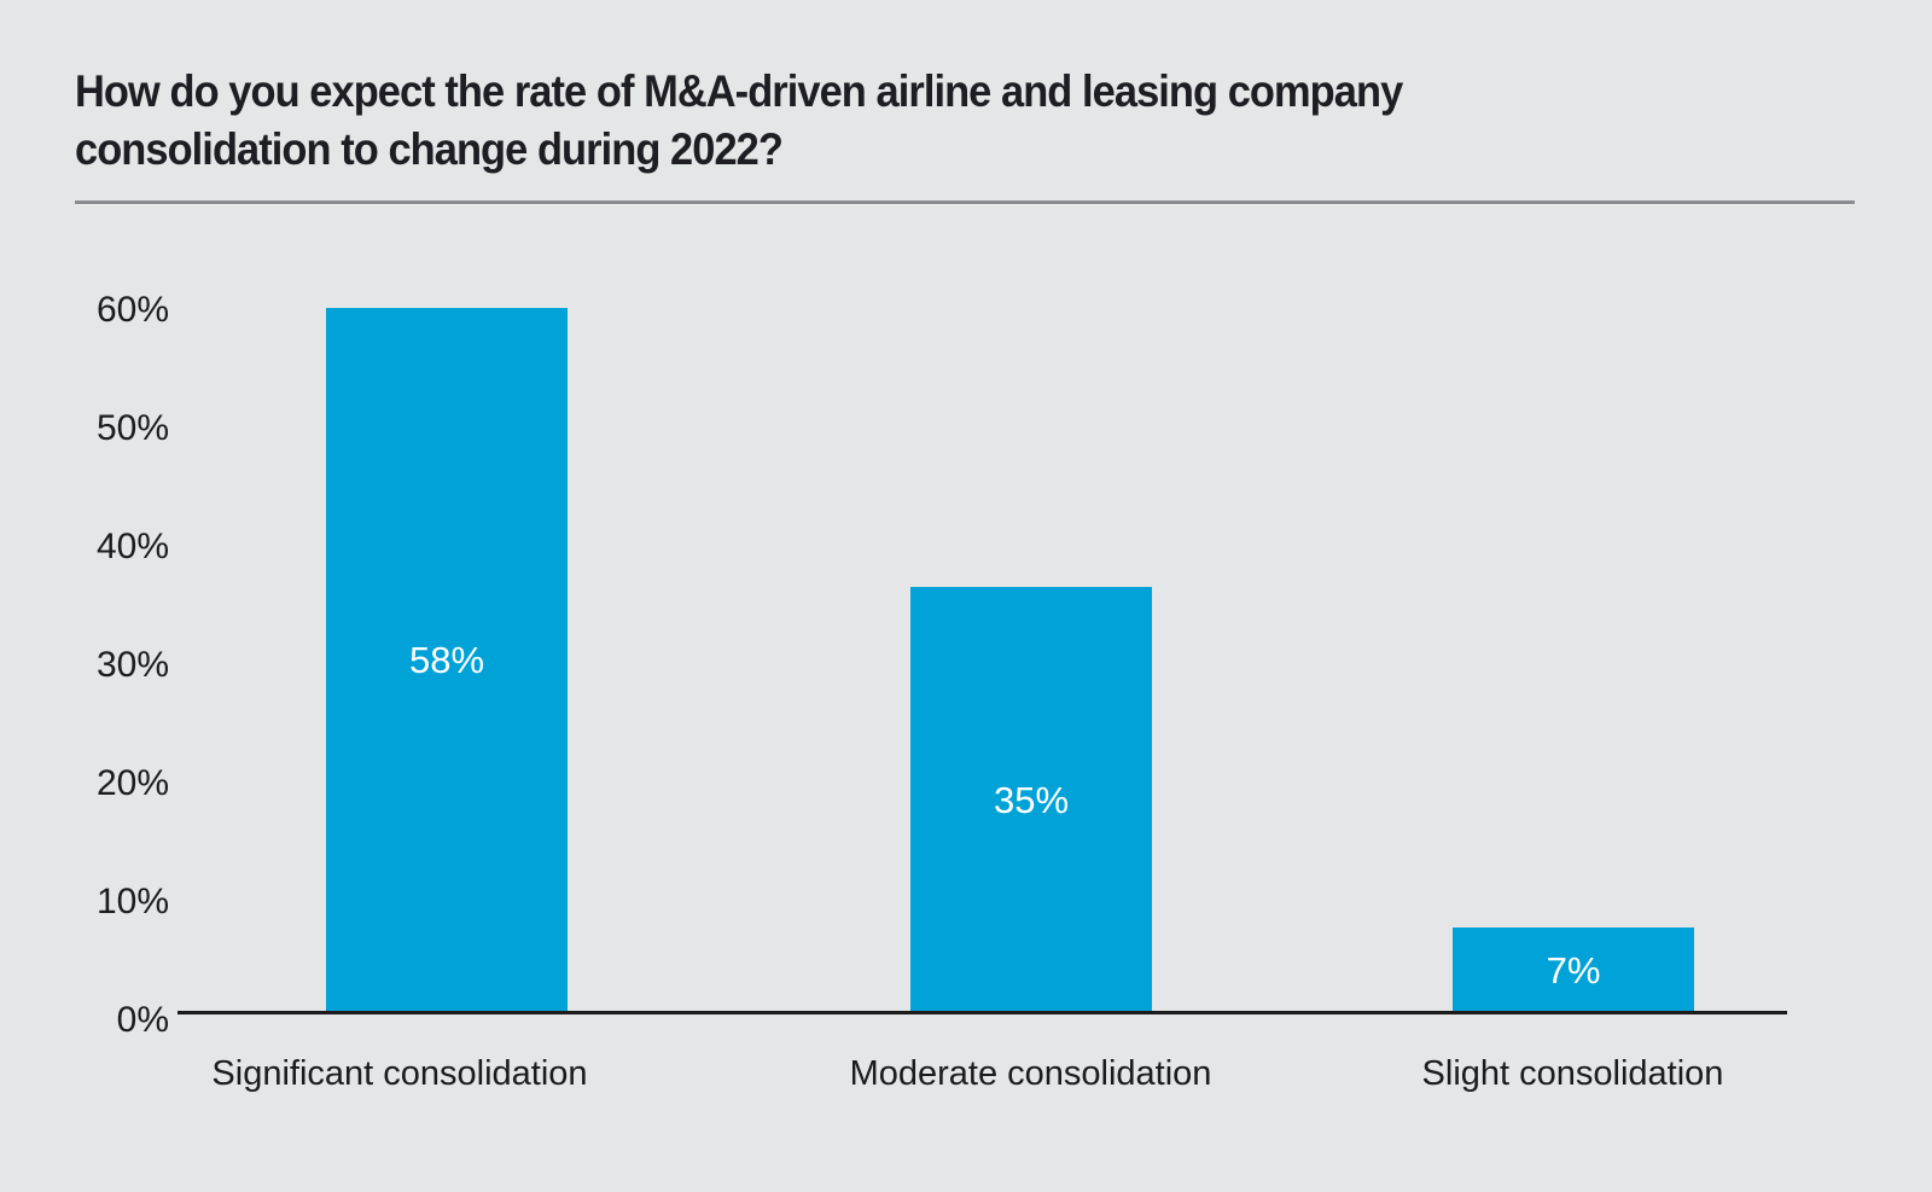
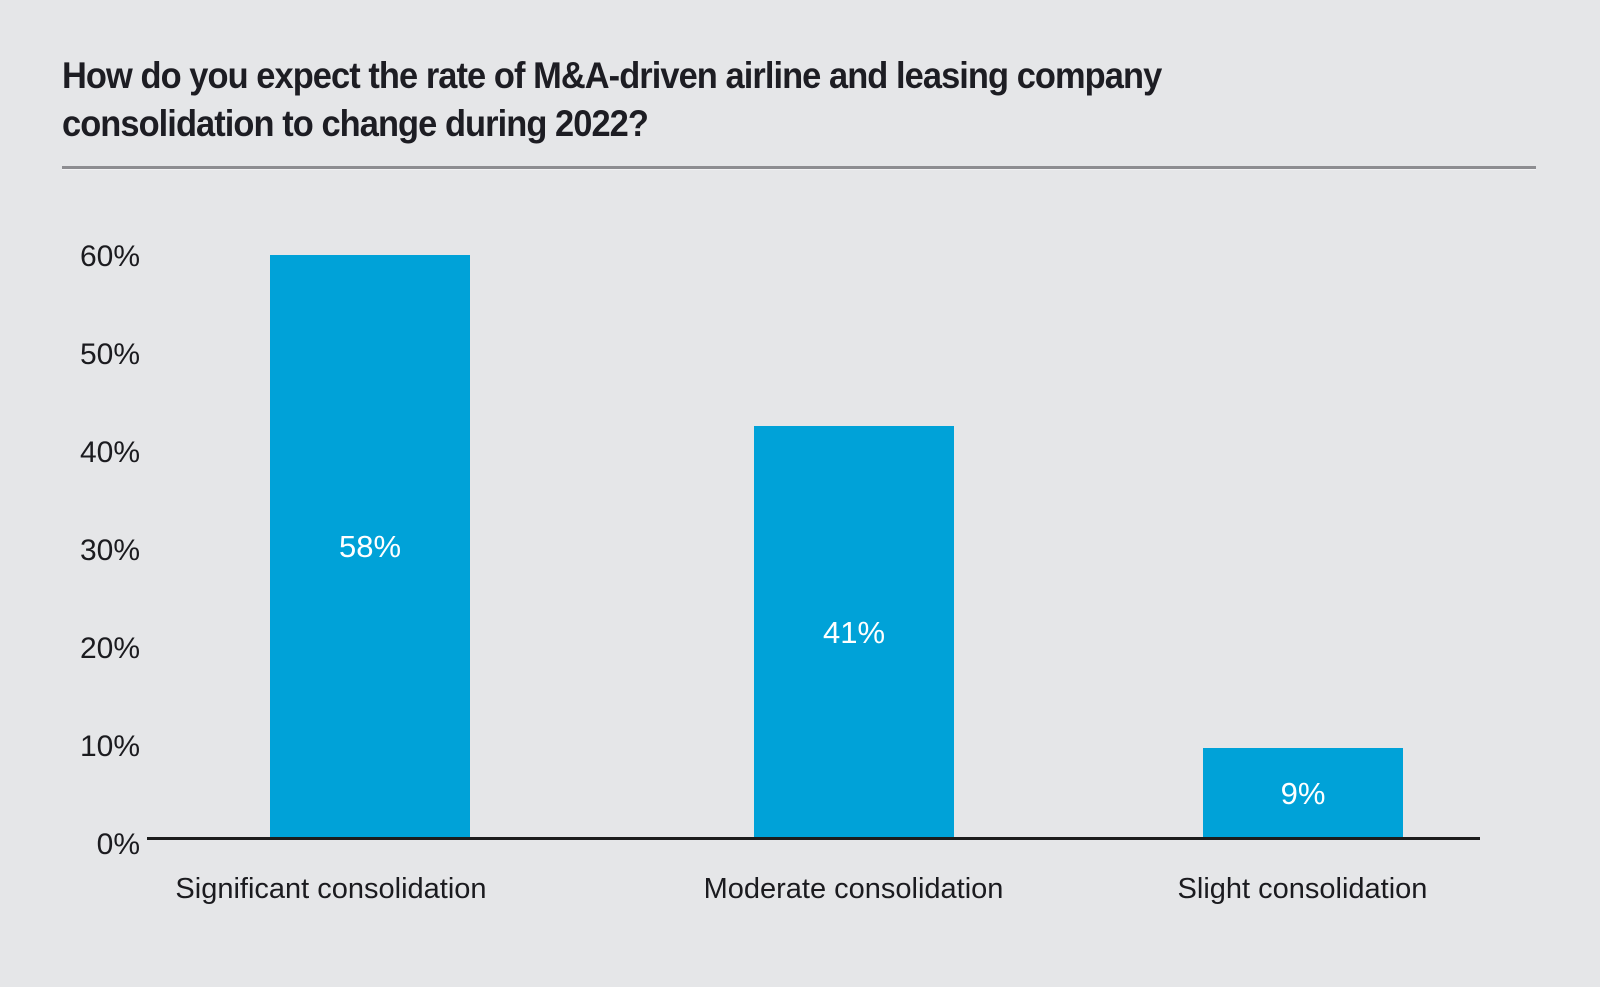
Moderate consolidation: 35% -> 41%
Slight consolidation: 7% -> 9%
